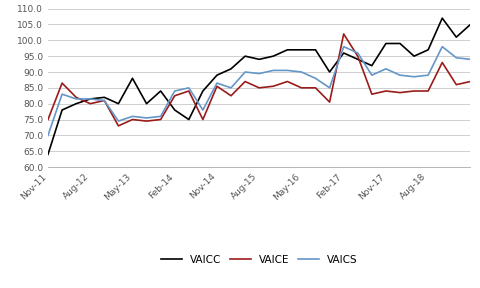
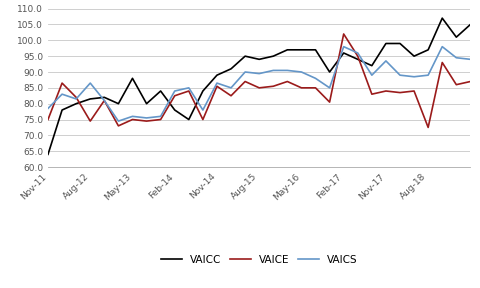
VAICS/Nov-11: 70.0 -> 78.5
VAICE/Aug-12: 80.0 -> 74.5
VAICS/Aug-12: 81.5 -> 86.5
VAICS/Nov-17: 91.0 -> 93.5
VAICE/Aug-18: 84.0 -> 72.5
